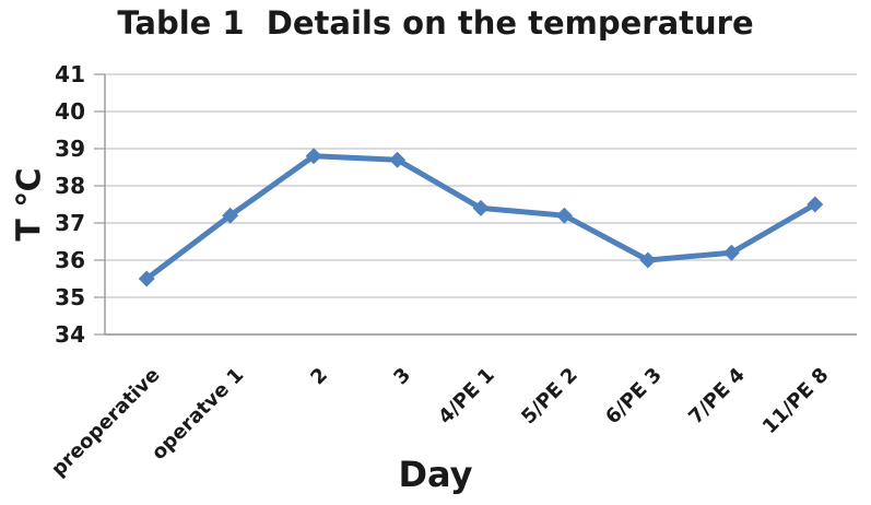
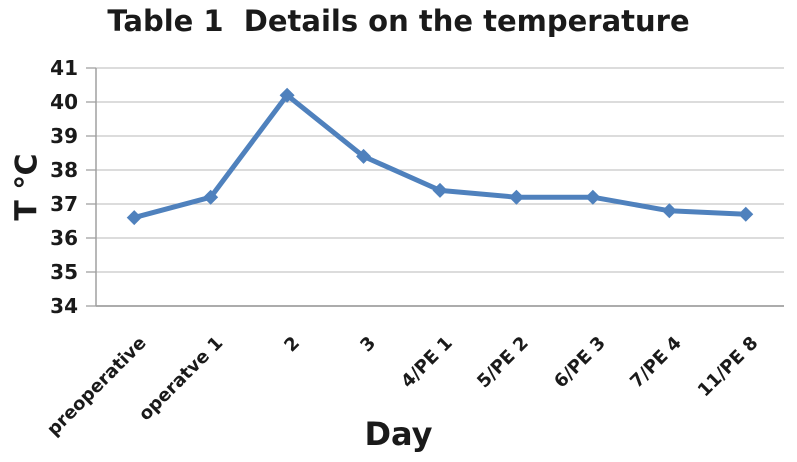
preoperative: 35.5 -> 36.6
2: 38.8 -> 40.2
3: 38.7 -> 38.4
6/PE 3: 36.0 -> 37.2
7/PE 4: 36.2 -> 36.8
11/PE 8: 37.5 -> 36.7
